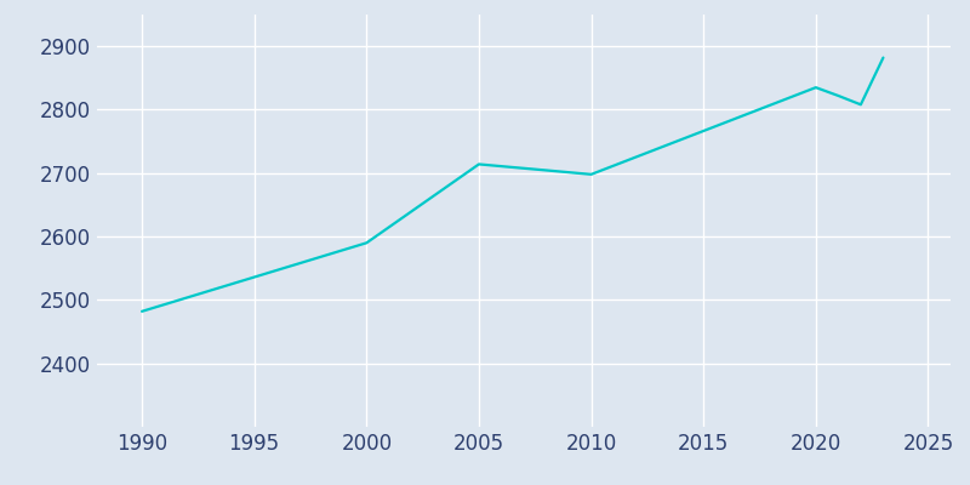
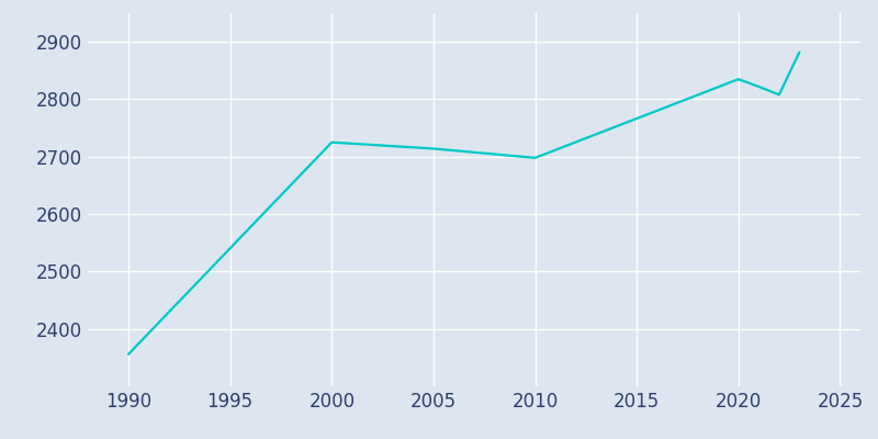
1990: 2482 -> 2356
2000: 2590 -> 2725
